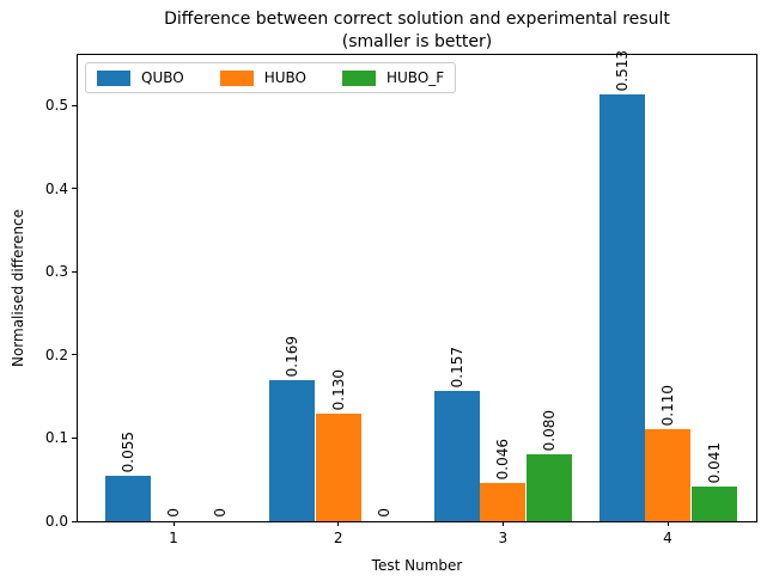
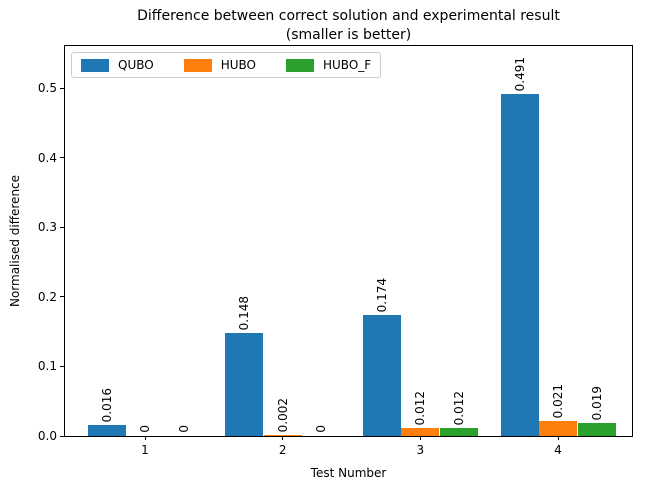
QUBO/1: 0.055 -> 0.016
QUBO/2: 0.169 -> 0.148
HUBO/2: 0.130 -> 0.002
QUBO/3: 0.157 -> 0.174
HUBO/3: 0.046 -> 0.012
HUBO_F/3: 0.080 -> 0.012
QUBO/4: 0.513 -> 0.491
HUBO/4: 0.110 -> 0.021
HUBO_F/4: 0.041 -> 0.019
